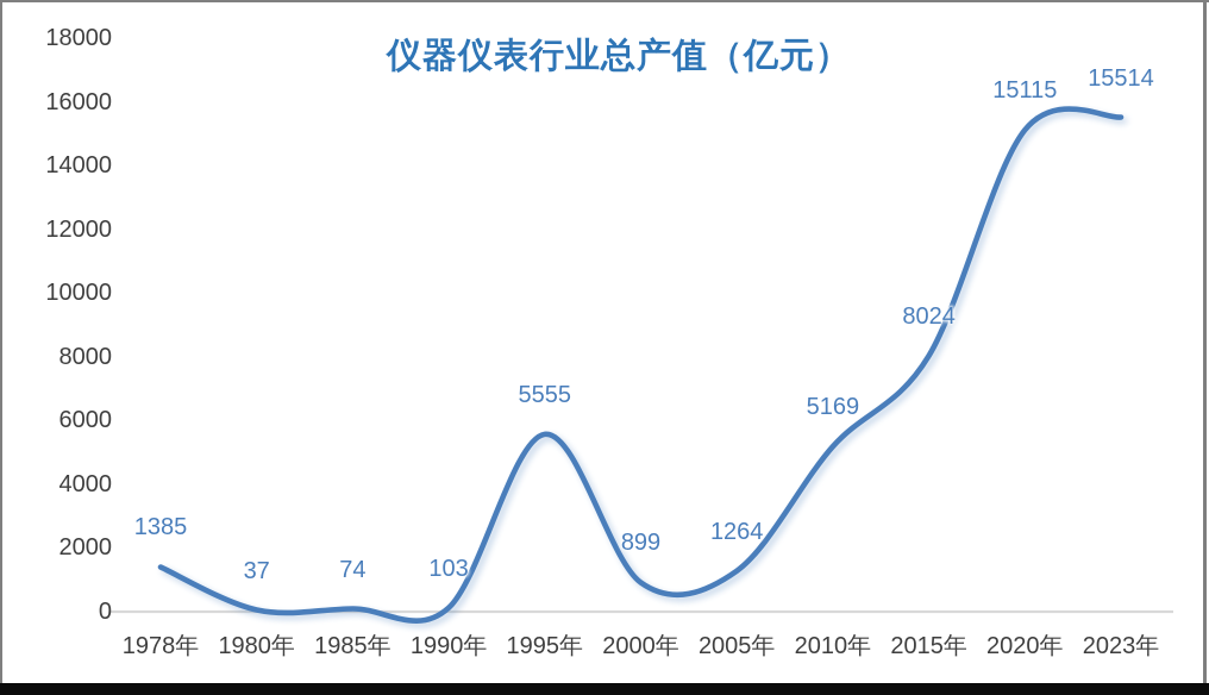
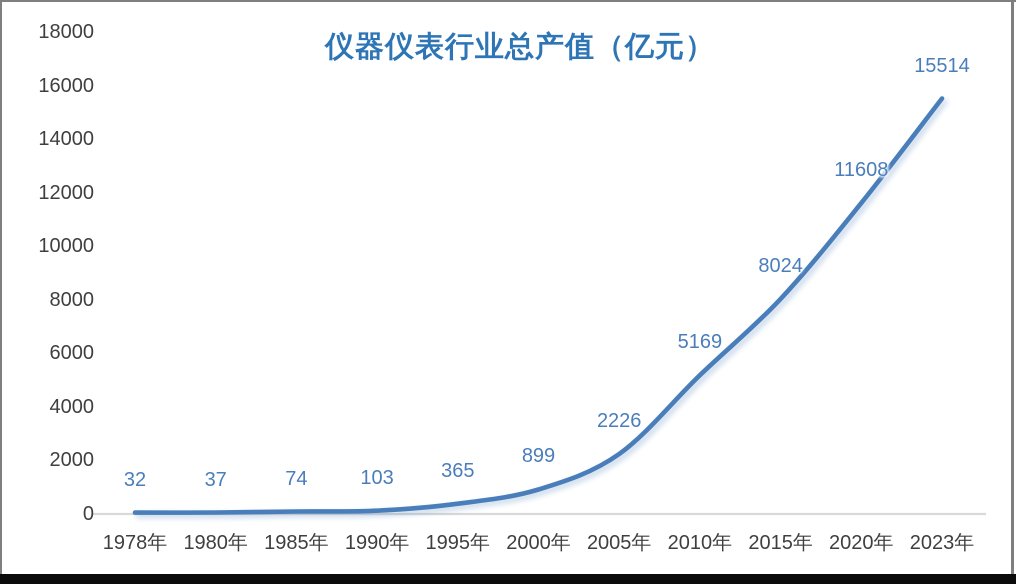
1978年: 1385 -> 32
1995年: 5555 -> 365
2005年: 1264 -> 2226
2020年: 15115 -> 11608
